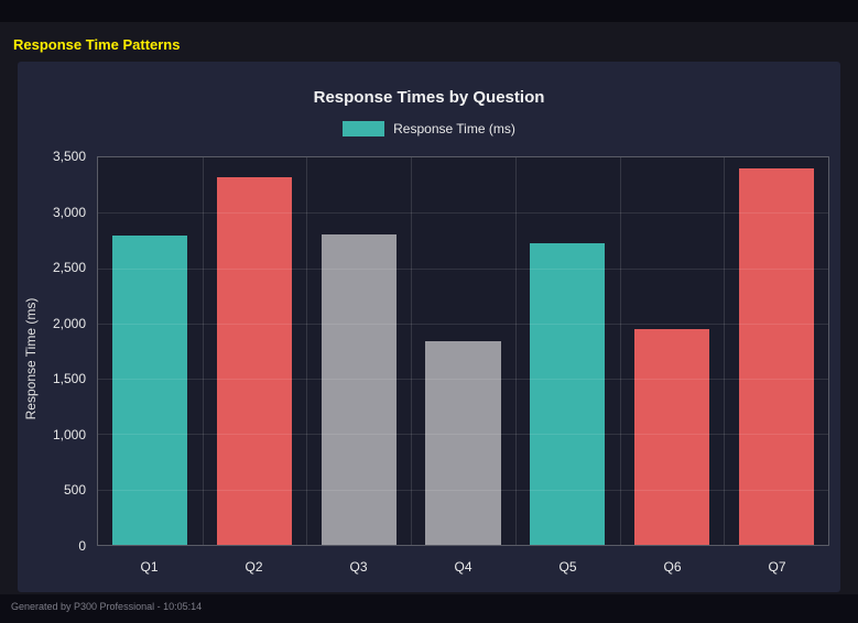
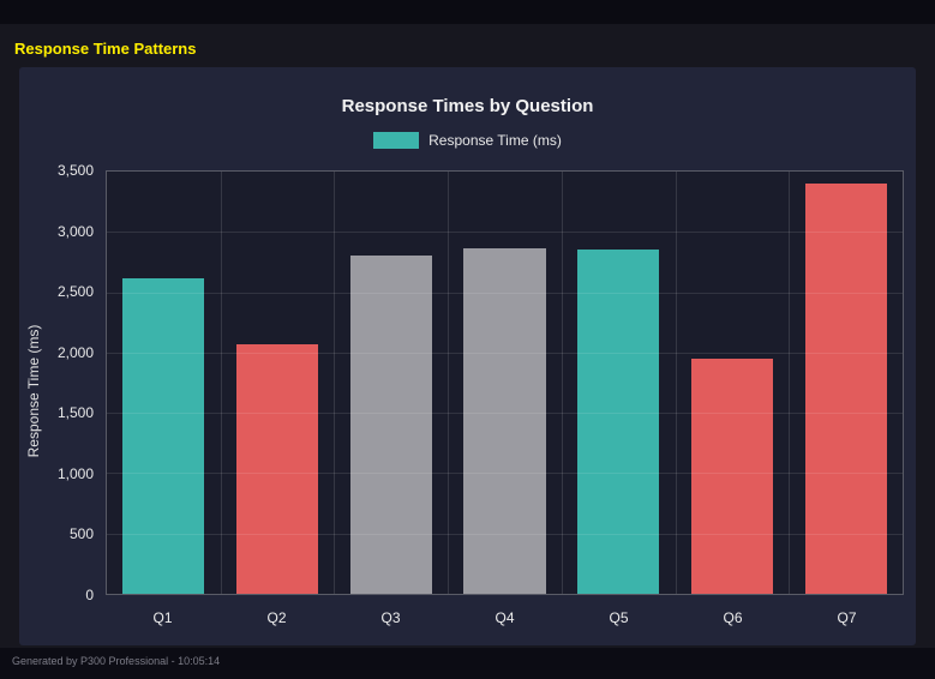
Q1: 2790 -> 2620
Q2: 3320 -> 2070
Q4: 1840 -> 2860
Q5: 2720 -> 2850
